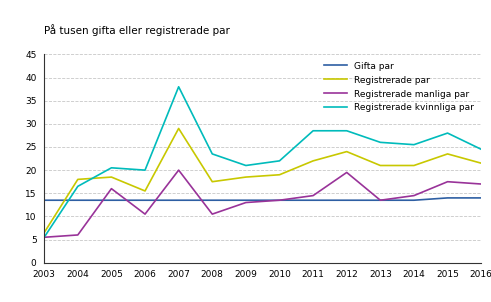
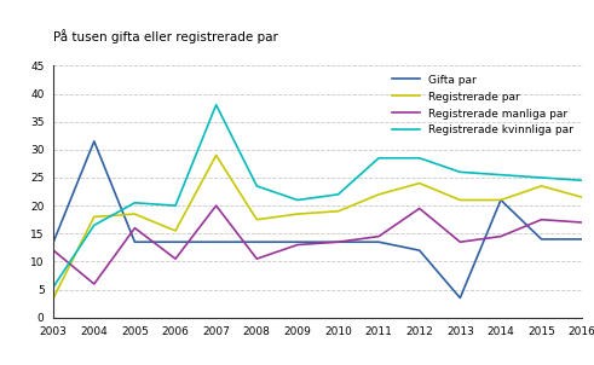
Registrerade par/2003: 6.5 -> 3.5
Registrerade manliga par/2003: 5.5 -> 12.0
Gifta par/2004: 13.5 -> 31.5
Gifta par/2012: 13.5 -> 12.0
Gifta par/2013: 13.5 -> 3.5
Gifta par/2014: 13.5 -> 21.0
Registrerade kvinnliga par/2015: 28.0 -> 25.0
